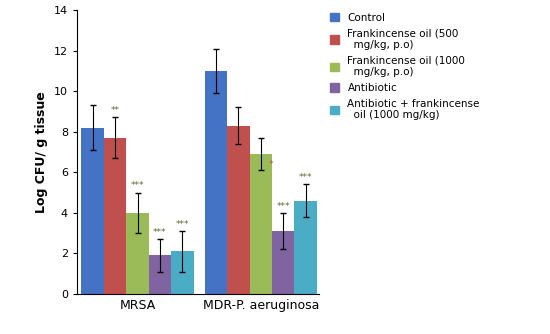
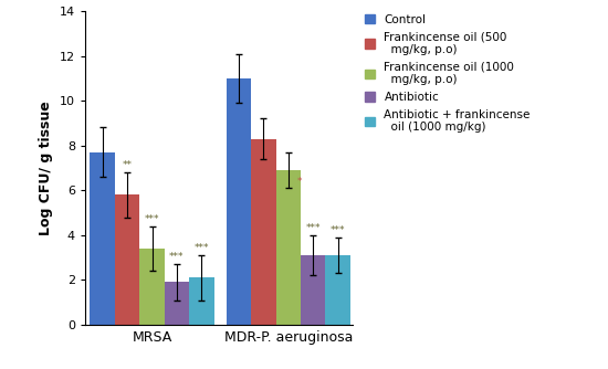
Control/MRSA: 8.2 -> 7.7
Frankincense oil (500 mg/kg, p.o)/MRSA: 7.7 -> 5.8
Frankincense oil (1000 mg/kg, p.o)/MRSA: 4.0 -> 3.4
Antibiotic + frankincense oil (1000 mg/kg)/MDR-P. aeruginosa: 4.6 -> 3.1
